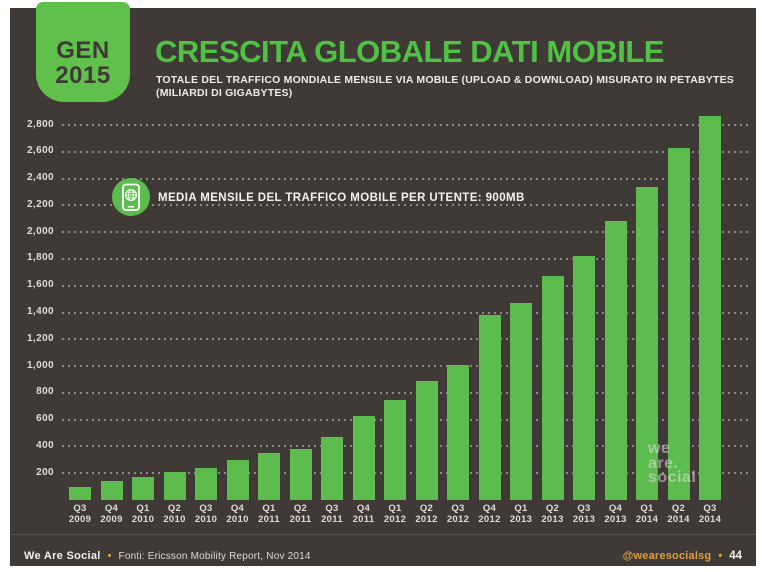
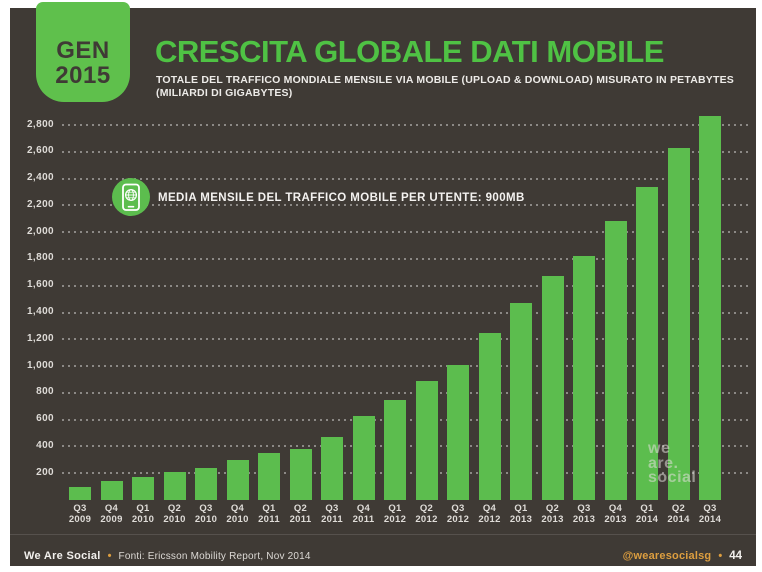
Q4 2012: 1380 -> 1250
